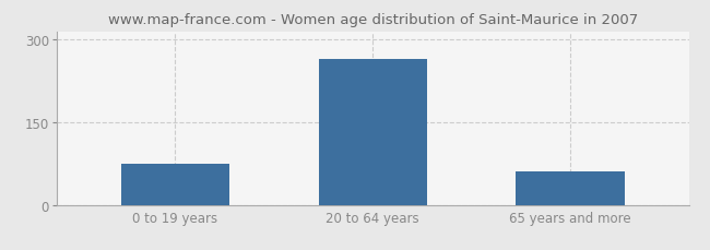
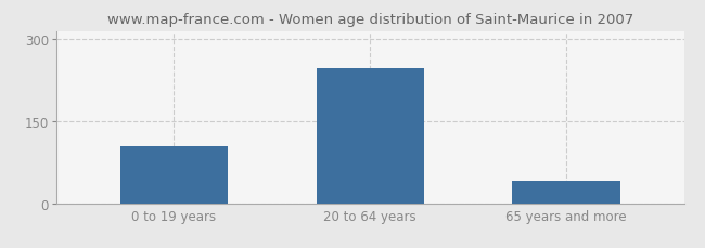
0 to 19 years: 75 -> 104
20 to 64 years: 265 -> 248
65 years and more: 60 -> 40
